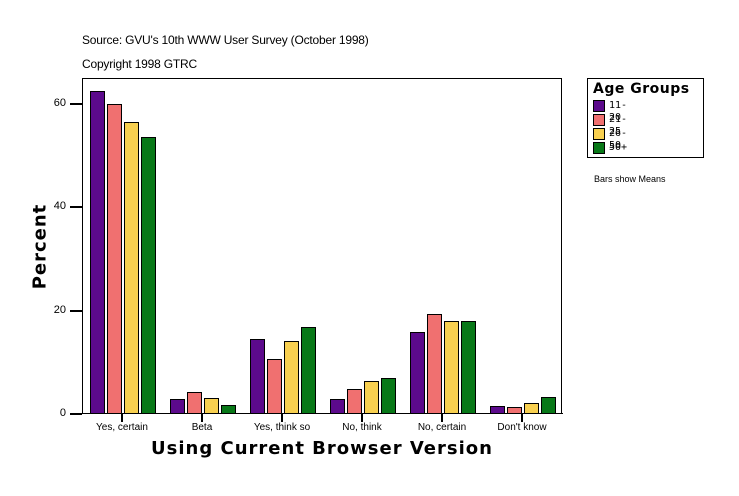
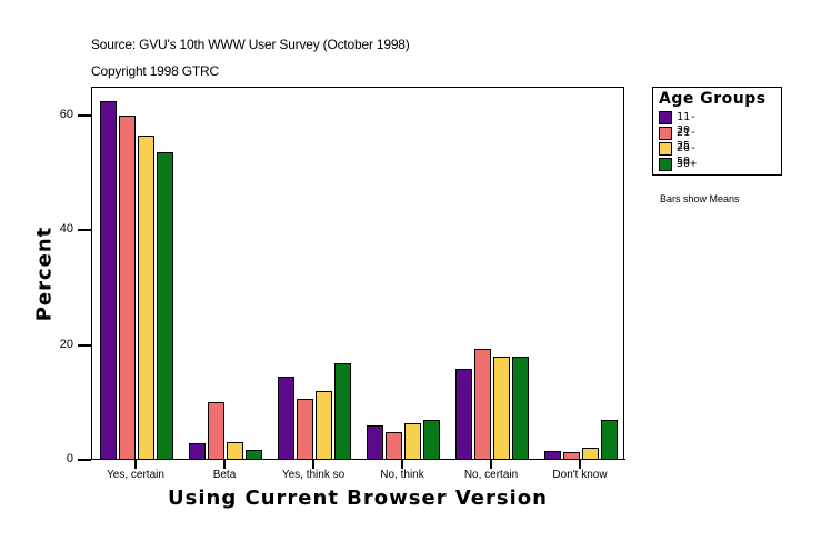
21-25/Beta: 4 -> 10
26-50/Yes, think so: 14 -> 12
11-20/No, think: 3 -> 6
50+/Don't know: 3 -> 7
